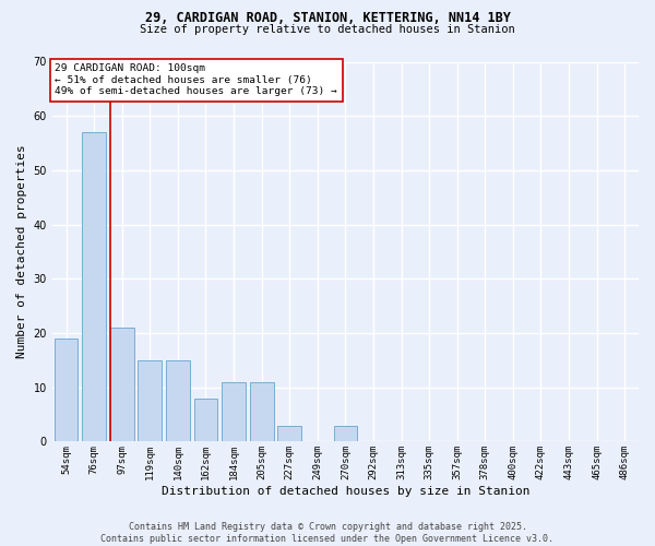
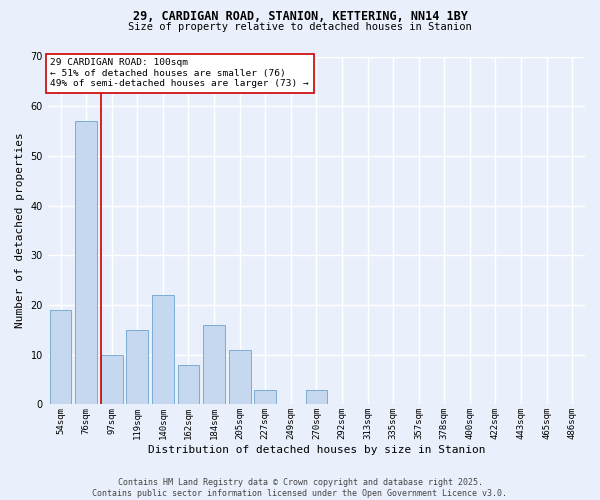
97sqm: 21 -> 10
140sqm: 15 -> 22
184sqm: 11 -> 16
